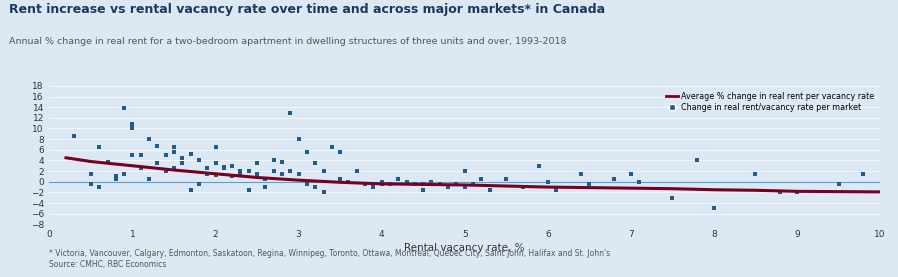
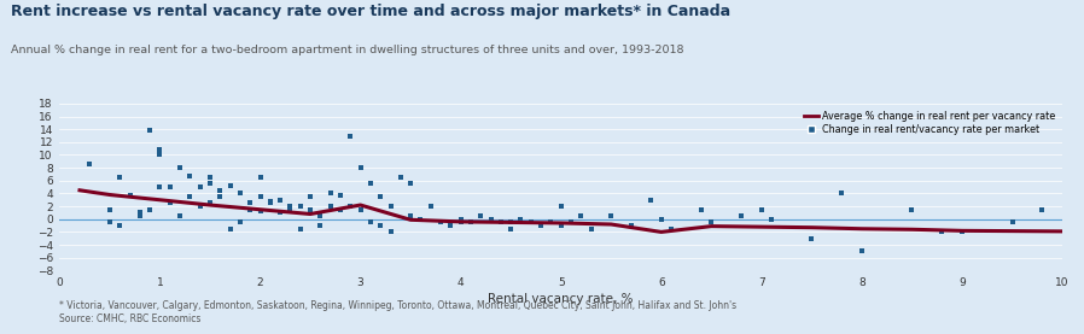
Average % change in real rent per vacancy rate/3: 0.3 -> 2.2
Average % change in real rent per vacancy rate/6: -1.0 -> -2.0
